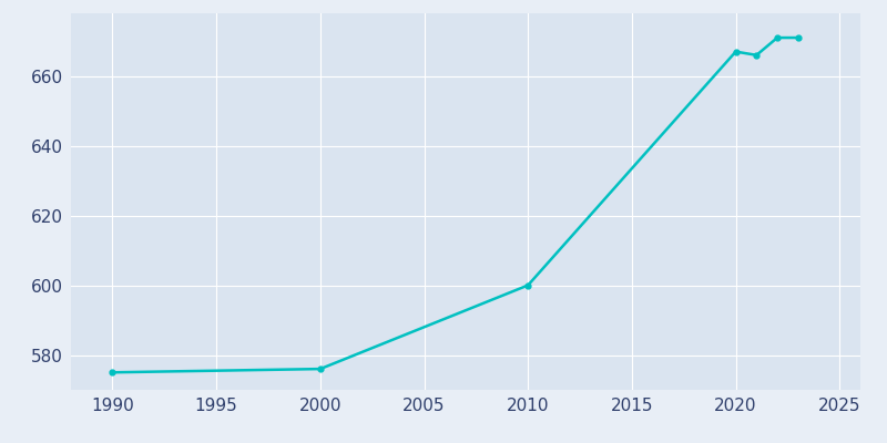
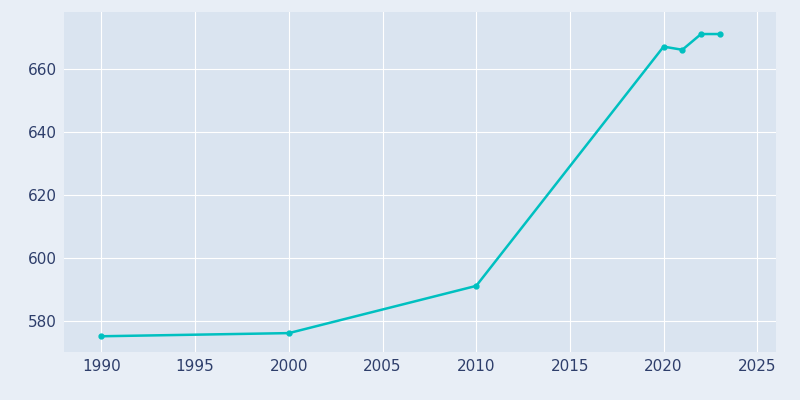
2010: 600 -> 591
